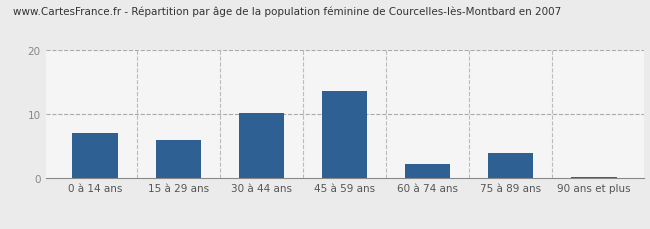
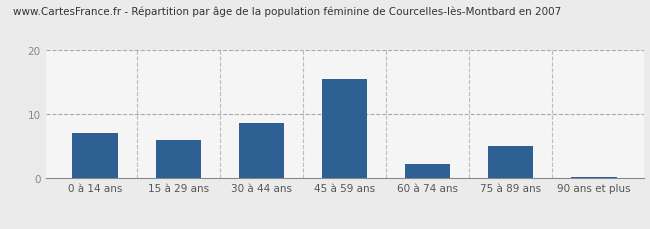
30 à 44 ans: 10.2 -> 8.6
45 à 59 ans: 13.5 -> 15.4
75 à 89 ans: 4.0 -> 5.0
